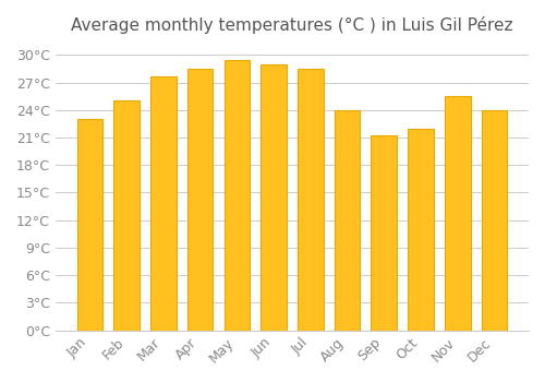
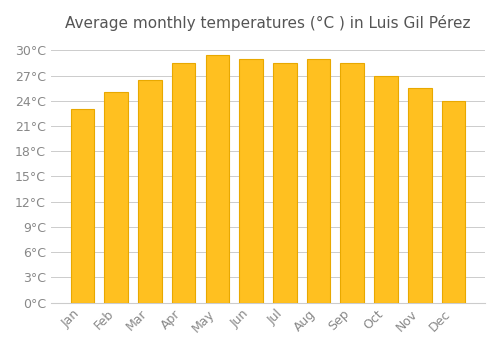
Mar: 27.6°C -> 26.5°C
Aug: 24.0°C -> 29.0°C
Sep: 21.2°C -> 28.5°C
Oct: 22.0°C -> 27.0°C
